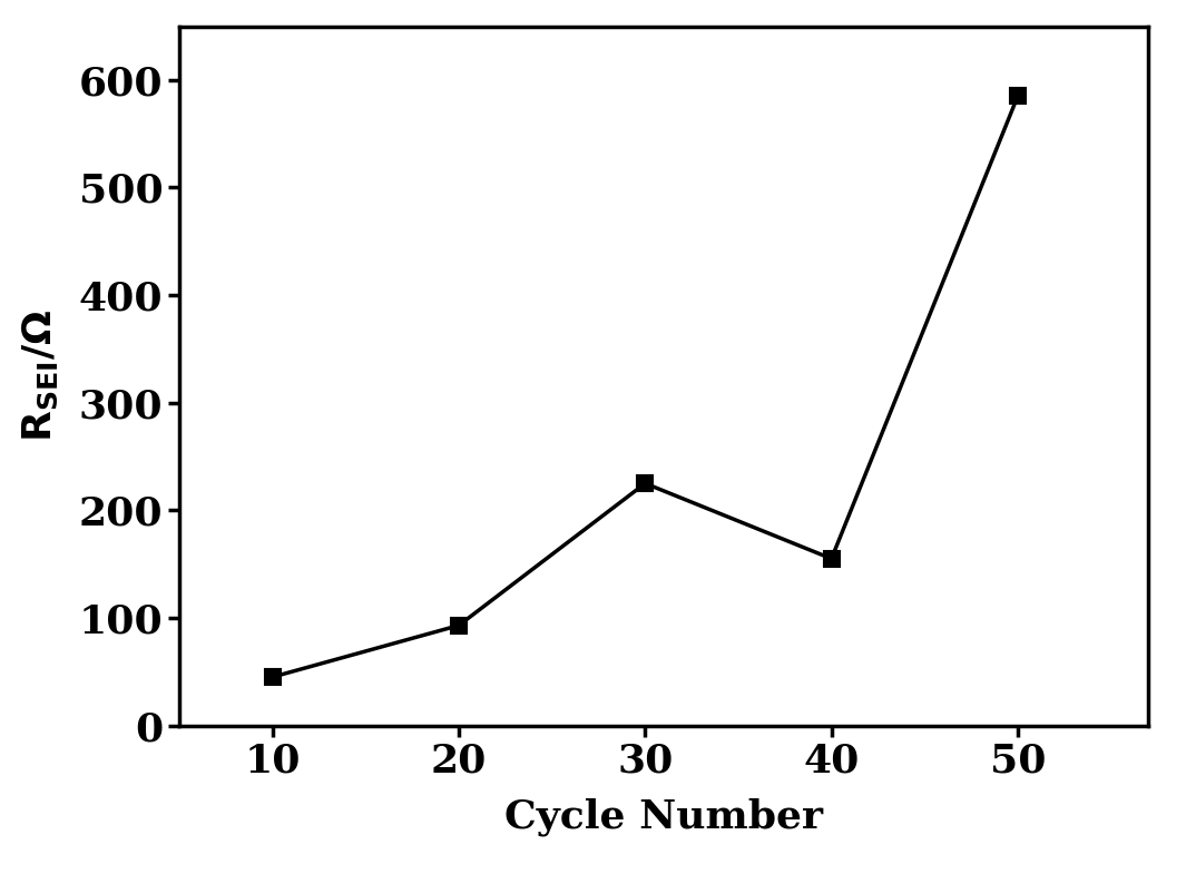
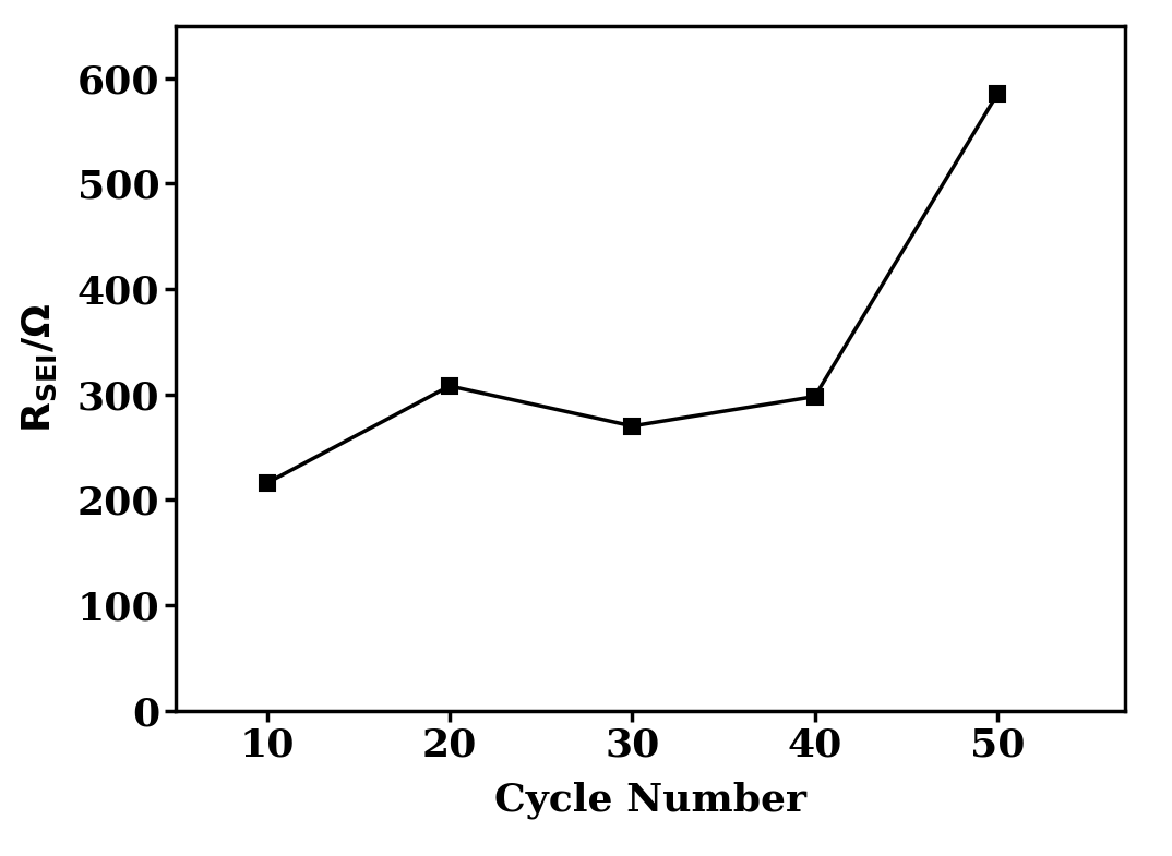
10: 45 -> 216
20: 93 -> 308
30: 225 -> 270
40: 155 -> 298
